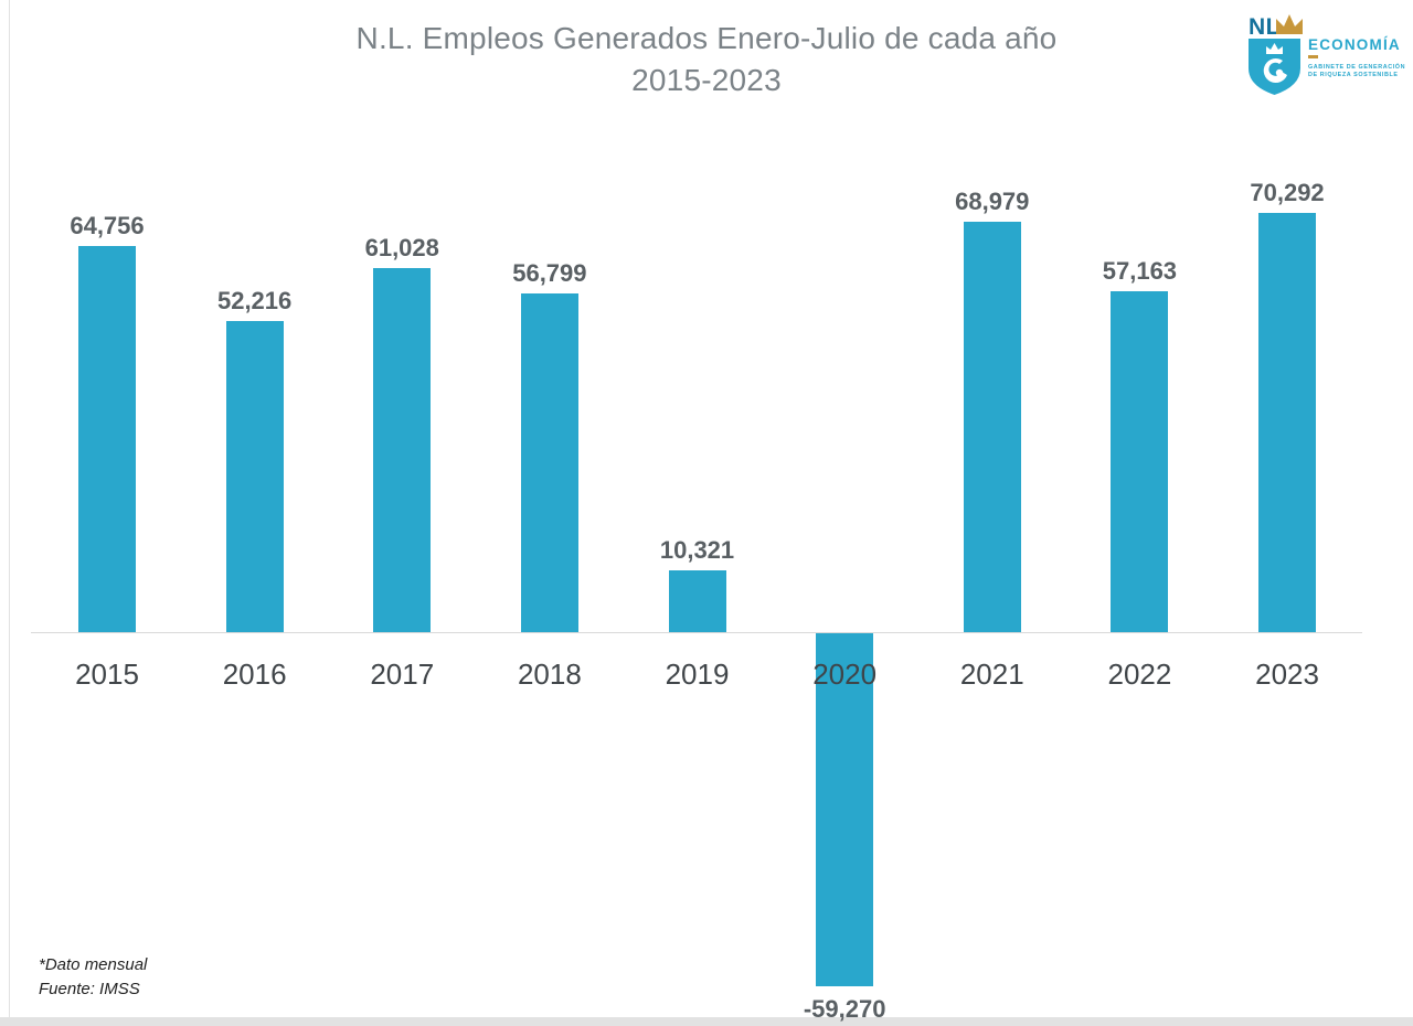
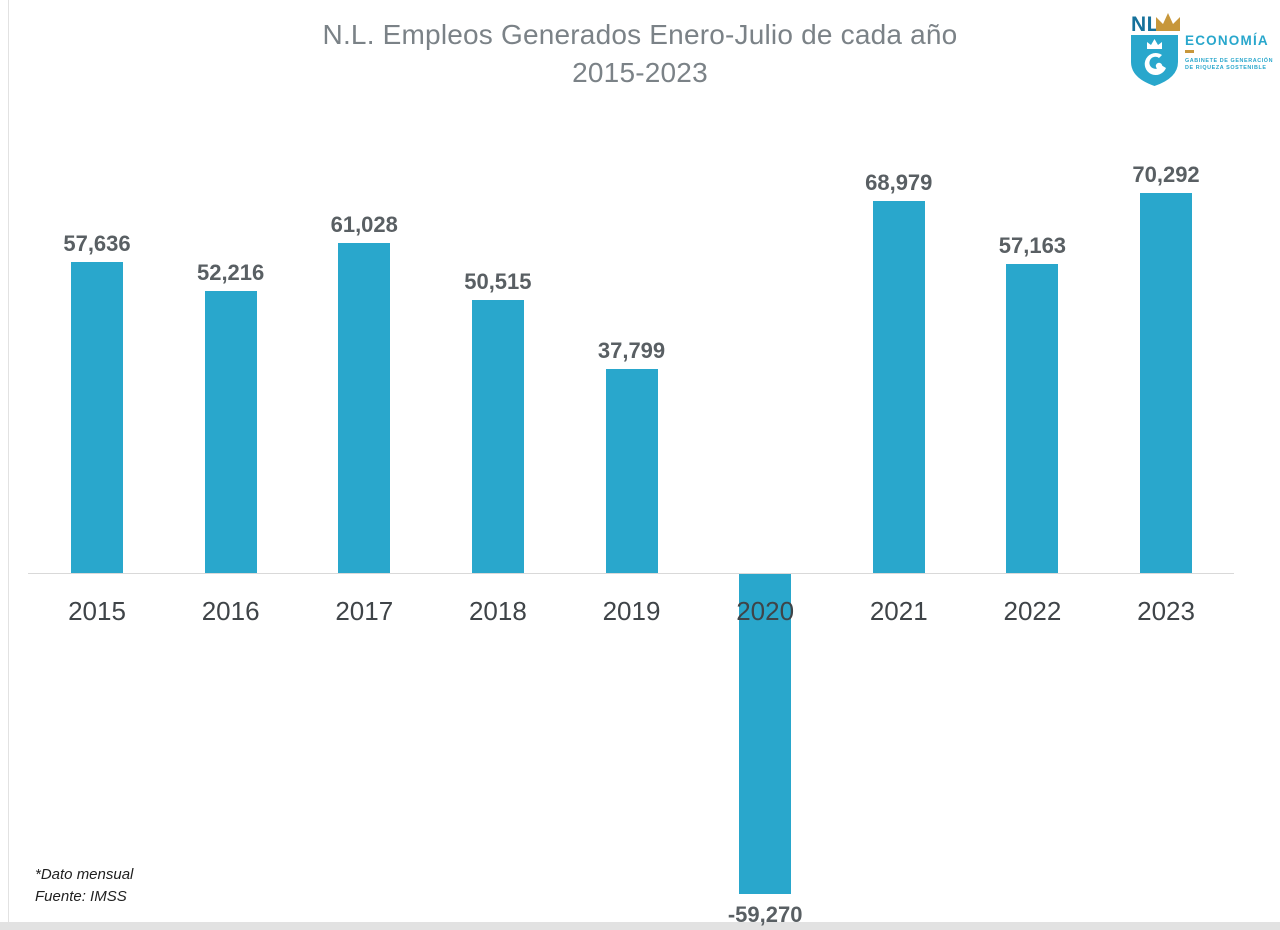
2015: 64,756 -> 57,636
2018: 56,799 -> 50,515
2019: 10,321 -> 37,799
